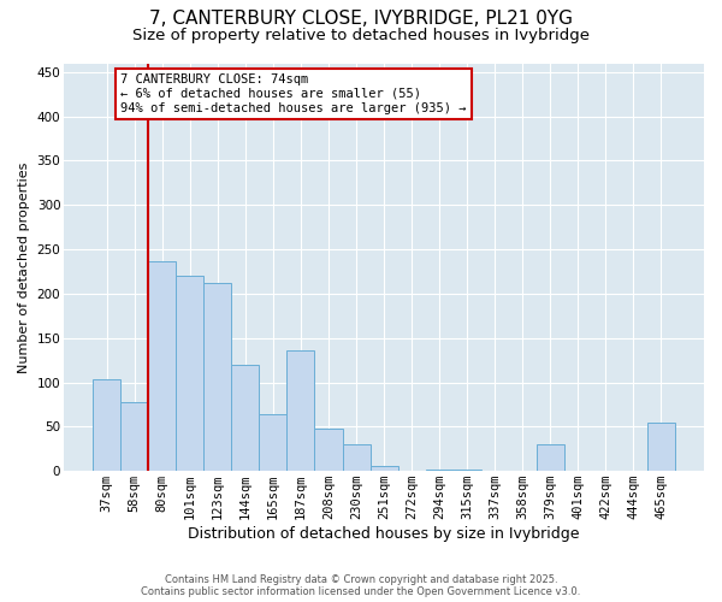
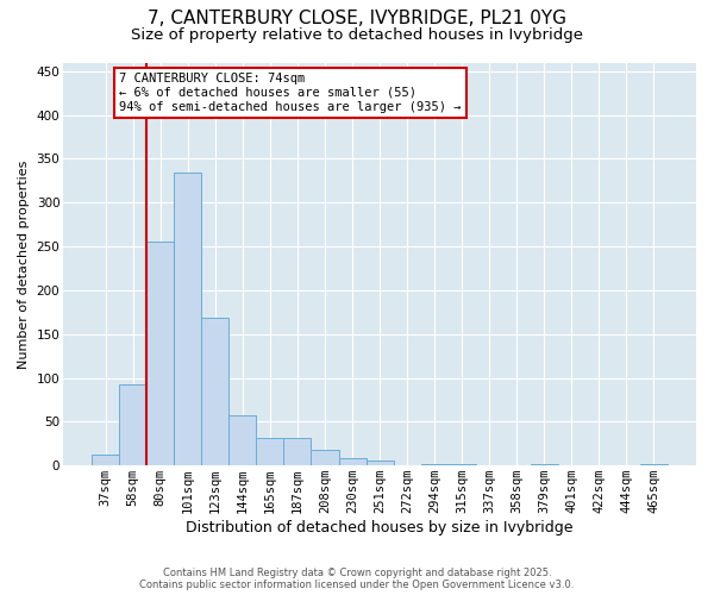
37sqm: 104 -> 13
58sqm: 78 -> 93
80sqm: 236 -> 255
101sqm: 220 -> 335
123sqm: 212 -> 168
144sqm: 120 -> 57
165sqm: 64 -> 32
187sqm: 136 -> 32
208sqm: 48 -> 18
230sqm: 30 -> 9
379sqm: 30 -> 1
465sqm: 54 -> 1
